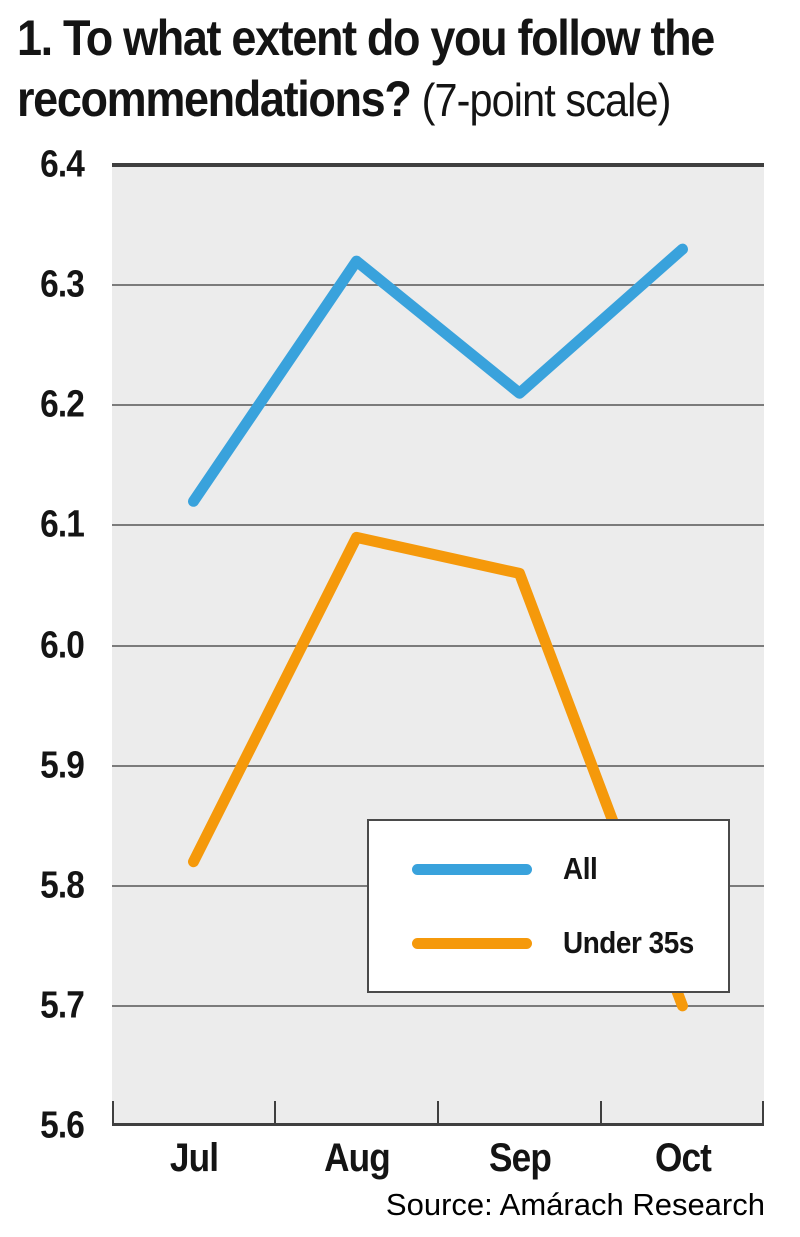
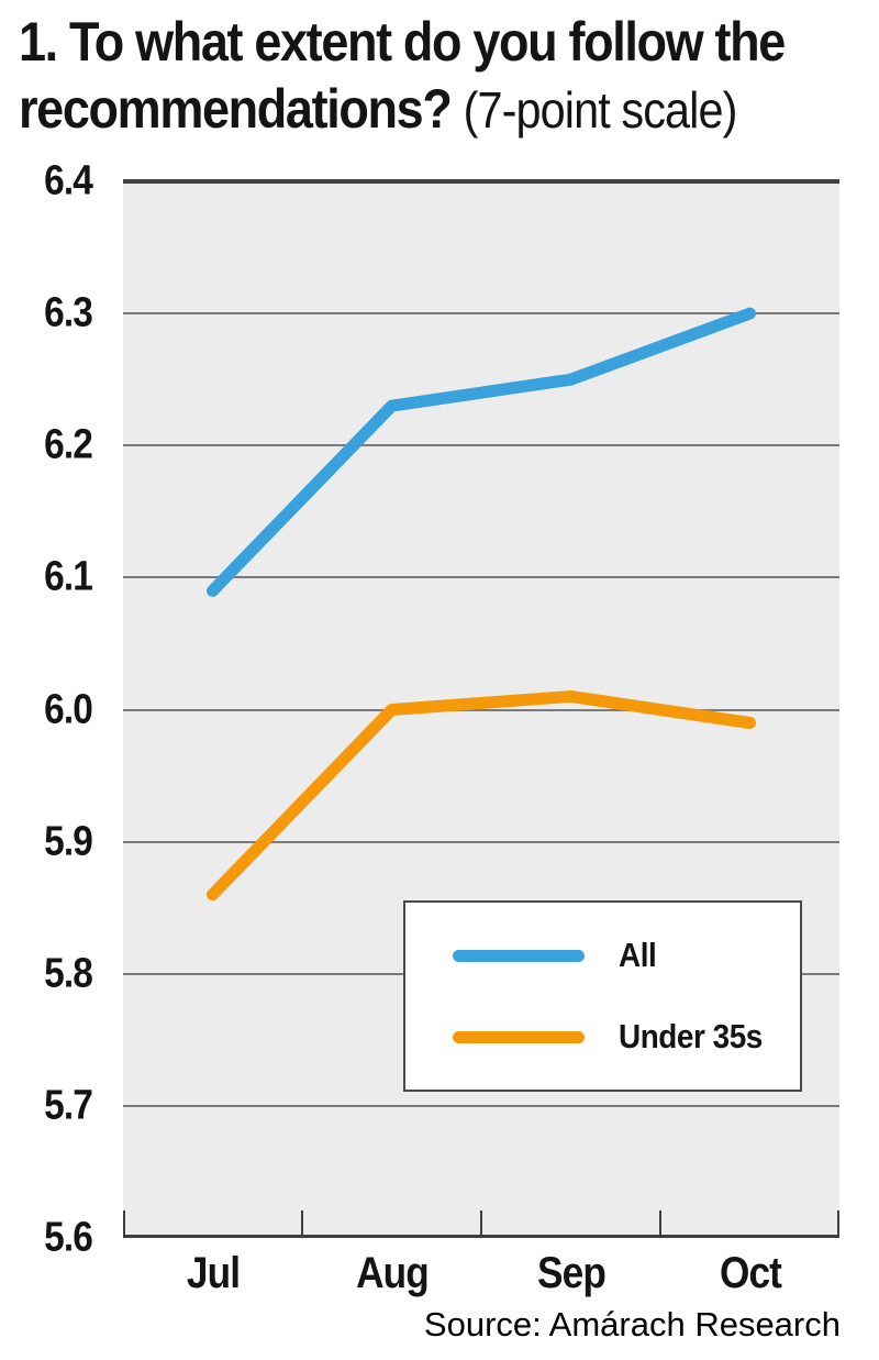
All/Jul: 6.12 -> 6.09
Under 35s/Jul: 5.82 -> 5.86
All/Aug: 6.32 -> 6.23
Under 35s/Aug: 6.09 -> 6.00
All/Sep: 6.21 -> 6.25
Under 35s/Sep: 6.06 -> 6.01
All/Oct: 6.33 -> 6.30
Under 35s/Oct: 5.70 -> 5.99
